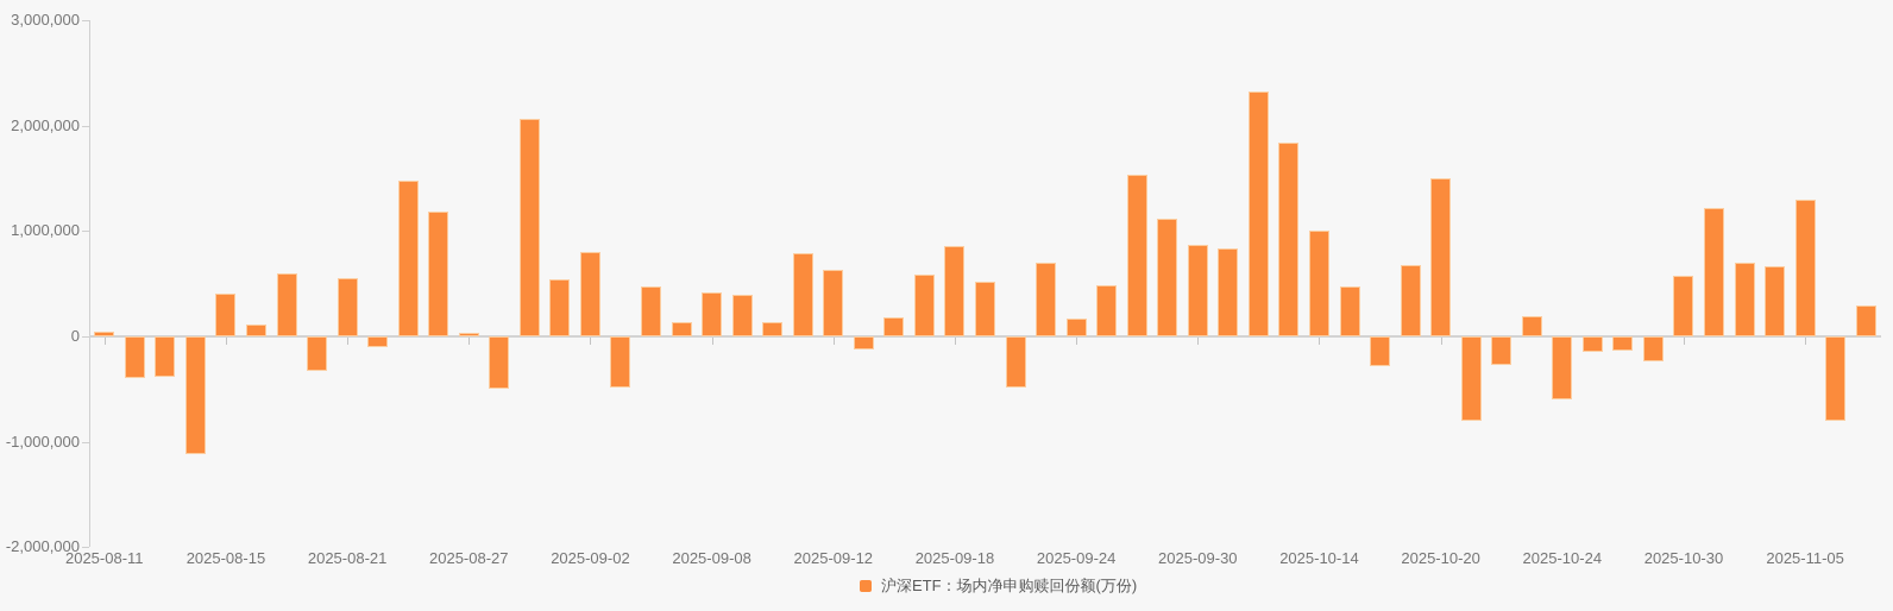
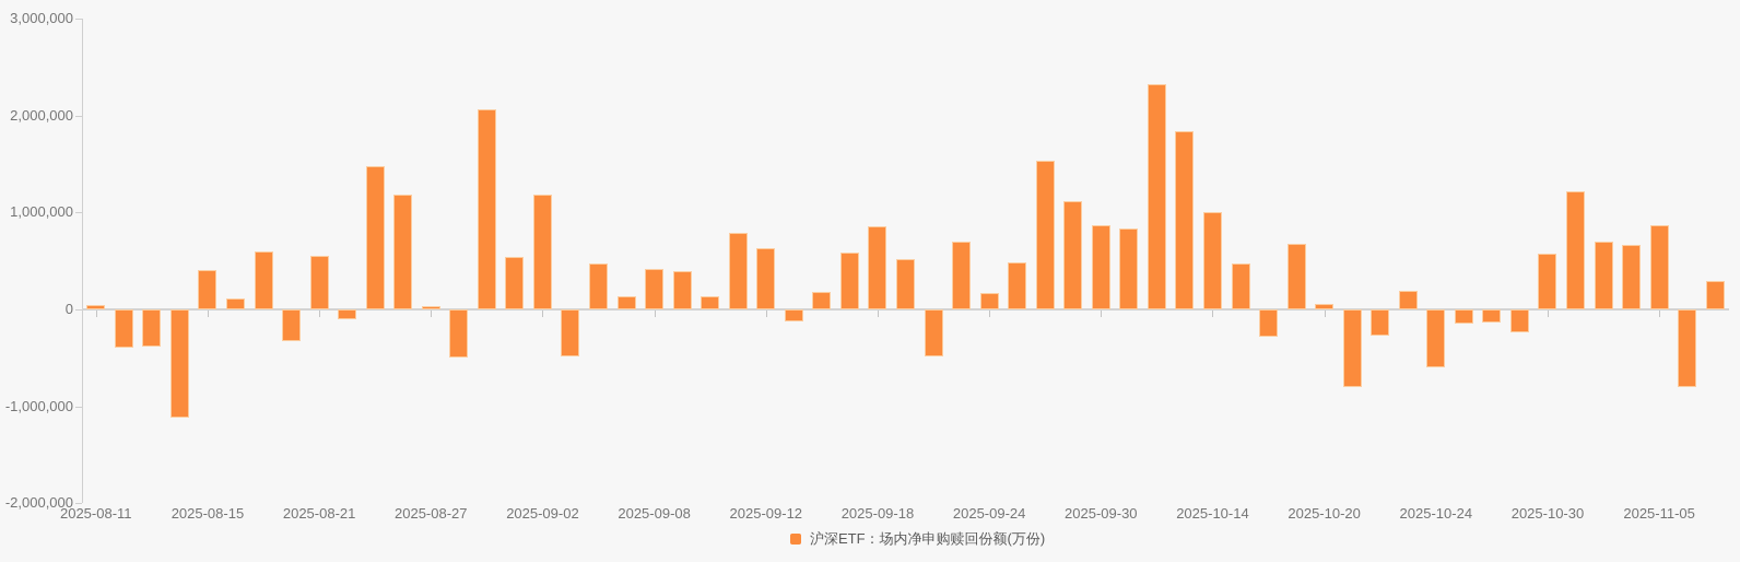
2025-09-02: 800000 -> 1200000
2025-10-20: 1500000 -> 100000
2025-11-05: 1300000 -> 900000
